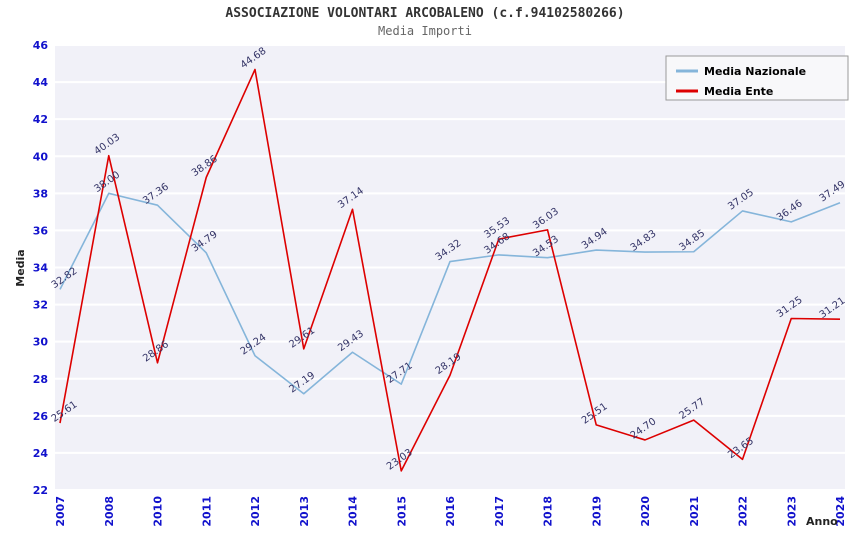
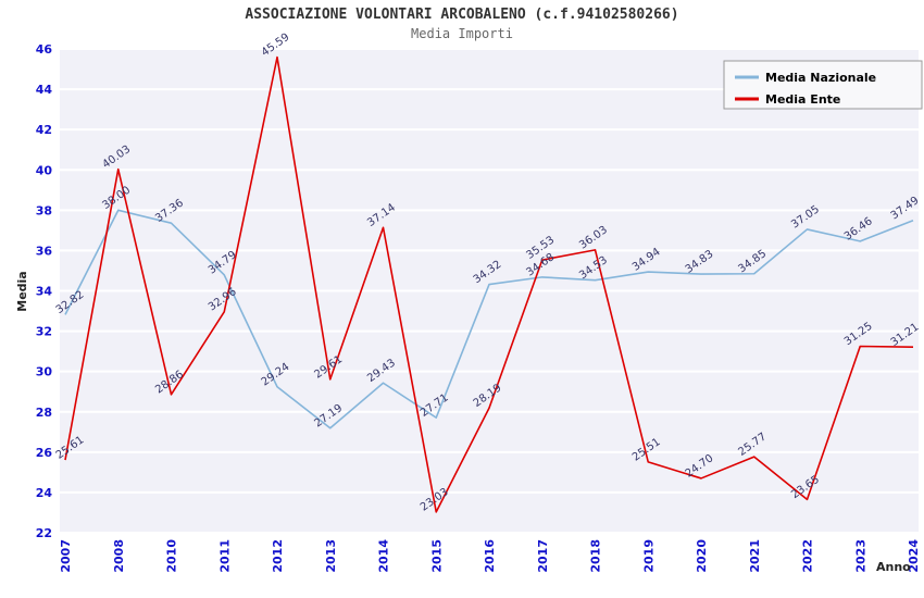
Media Ente/2011: 38.86 -> 32.96
Media Ente/2012: 44.68 -> 45.59
